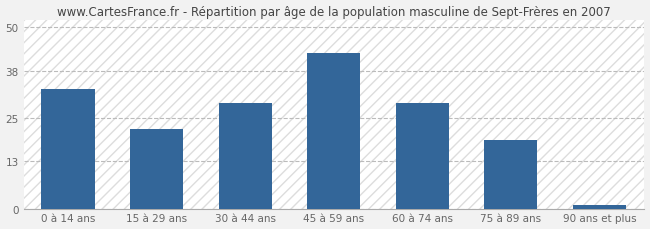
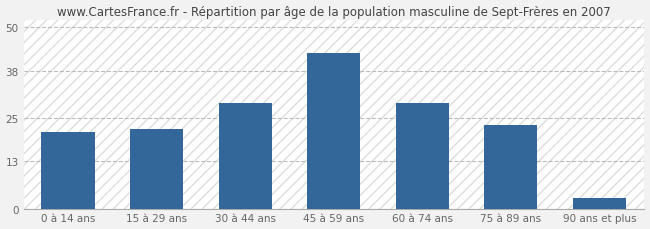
0 à 14 ans: 33 -> 21
75 à 89 ans: 19 -> 23
90 ans et plus: 1 -> 3
